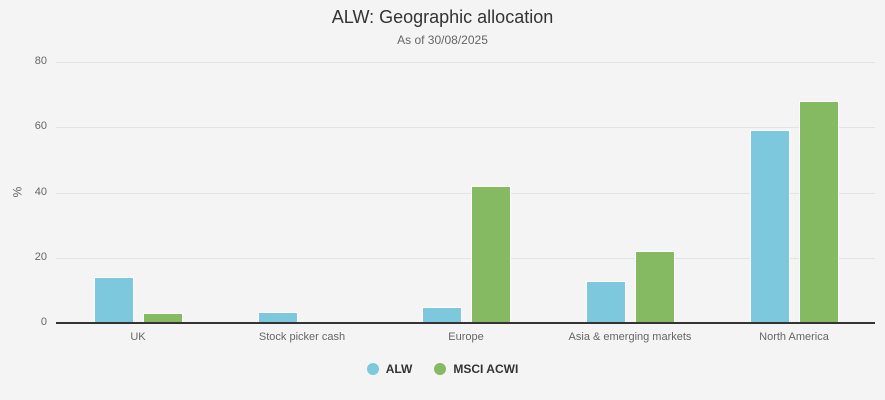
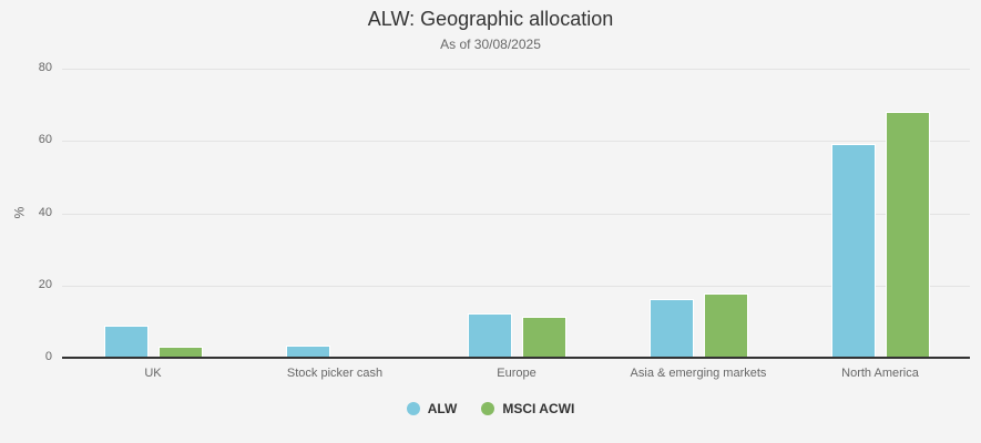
ALW/UK: 14 -> 9
ALW/Europe: 5 -> 12
MSCI ACWI/Europe: 42 -> 11
ALW/Asia & emerging markets: 13 -> 16
MSCI ACWI/Asia & emerging markets: 22 -> 18
